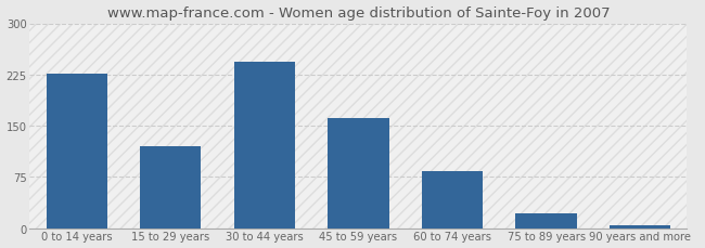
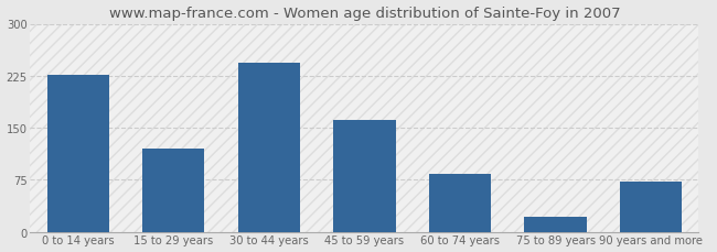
90 years and more: 4 -> 72
